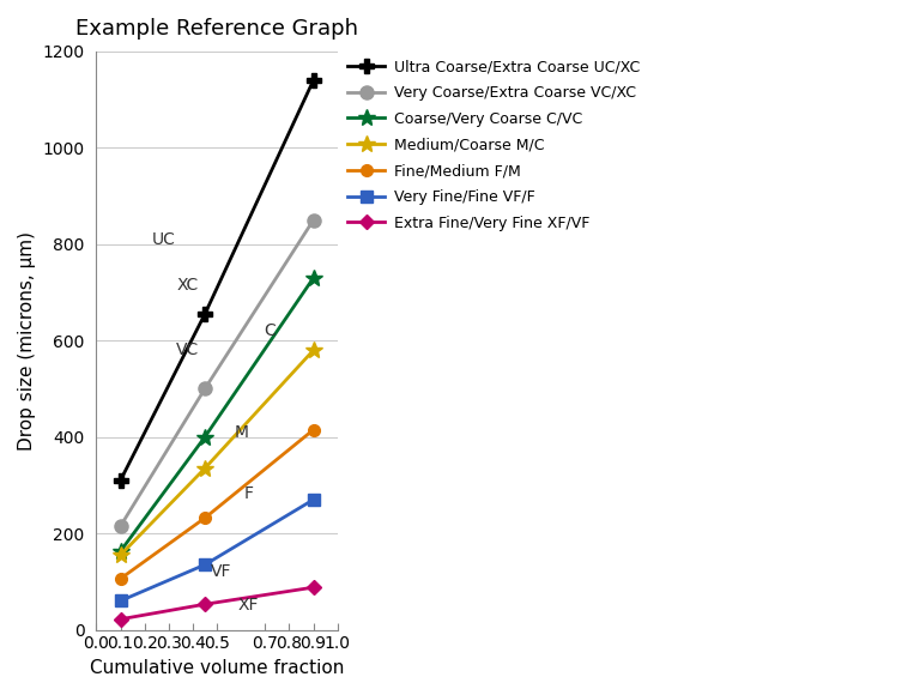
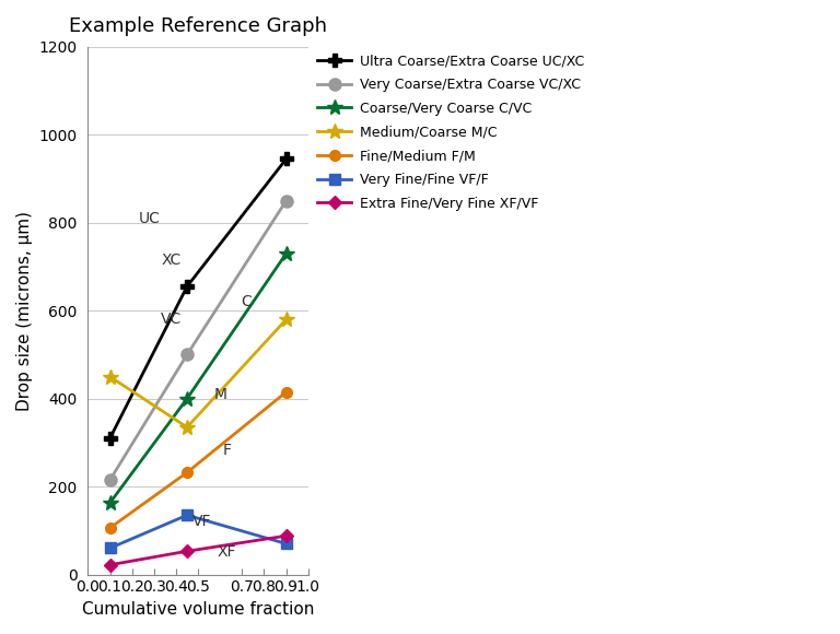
Medium/Coarse M/C/0.1: 155 -> 450
Ultra Coarse/Extra Coarse UC/XC/0.9: 1140 -> 945
Very Fine/Fine VF/F/0.9: 270 -> 70
